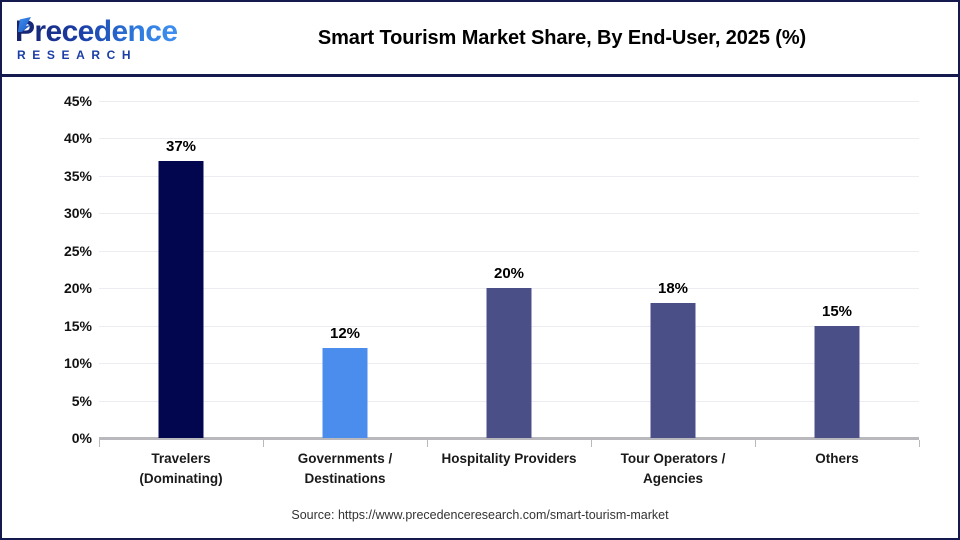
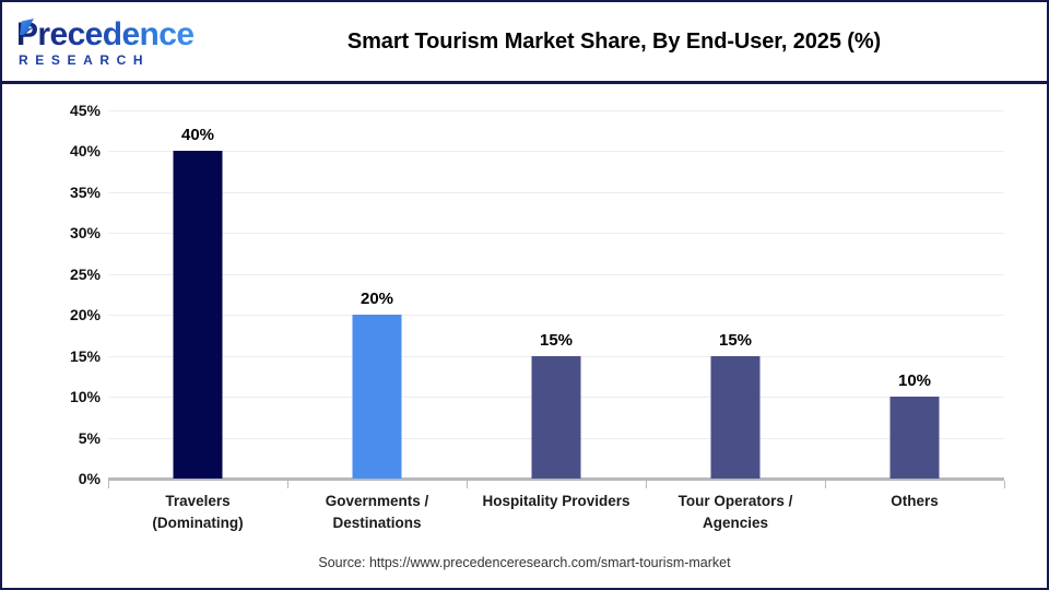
Travelers (Dominating): 37% -> 40%
Governments / Destinations: 12% -> 20%
Hospitality Providers: 20% -> 15%
Tour Operators / Agencies: 18% -> 15%
Others: 15% -> 10%
